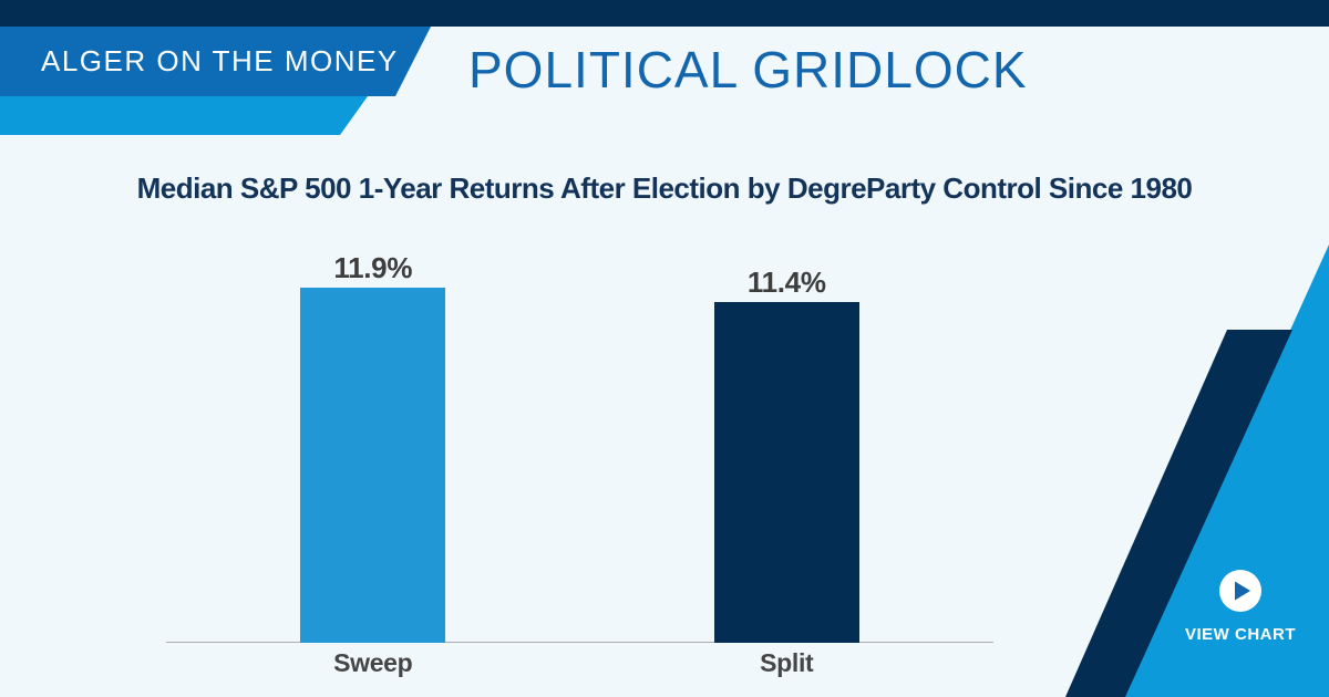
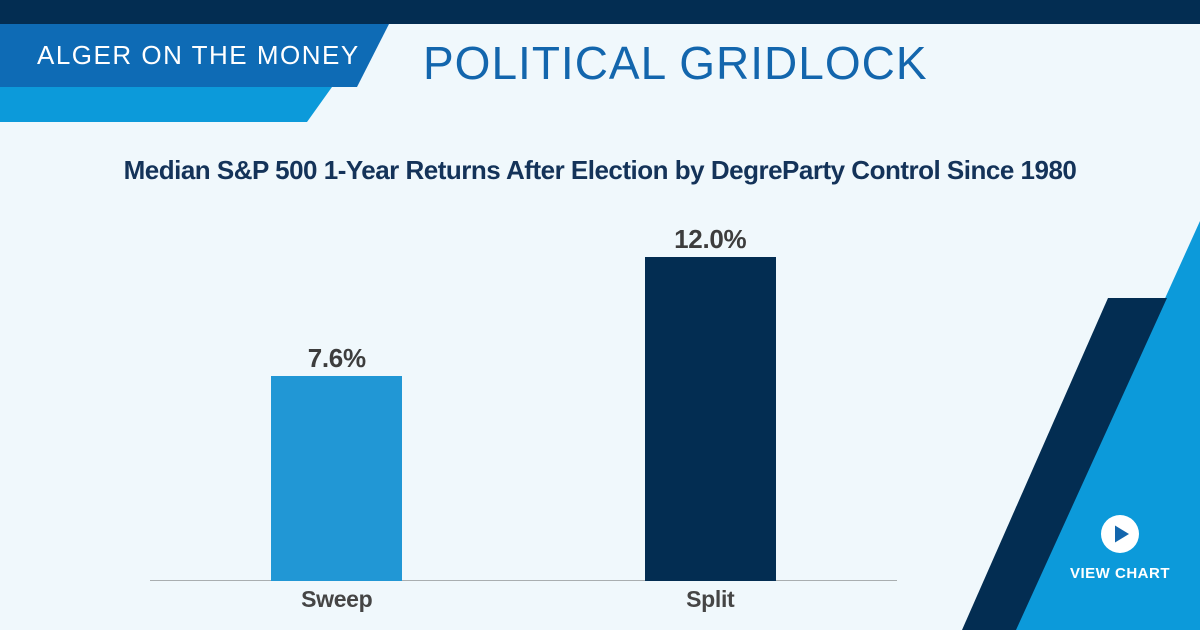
Sweep: 11.9% -> 7.6%
Split: 11.4% -> 12.0%
